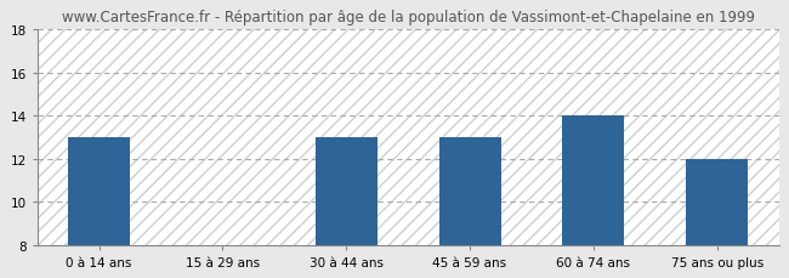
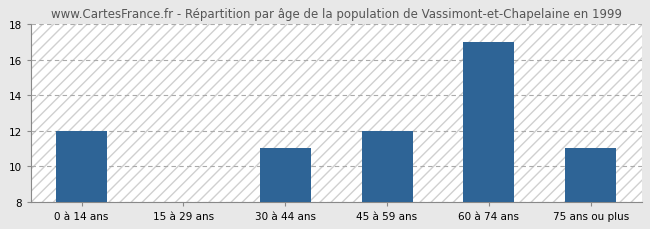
0 à 14 ans: 13 -> 12
30 à 44 ans: 13 -> 11
45 à 59 ans: 13 -> 12
60 à 74 ans: 14 -> 17
75 ans ou plus: 12 -> 11
